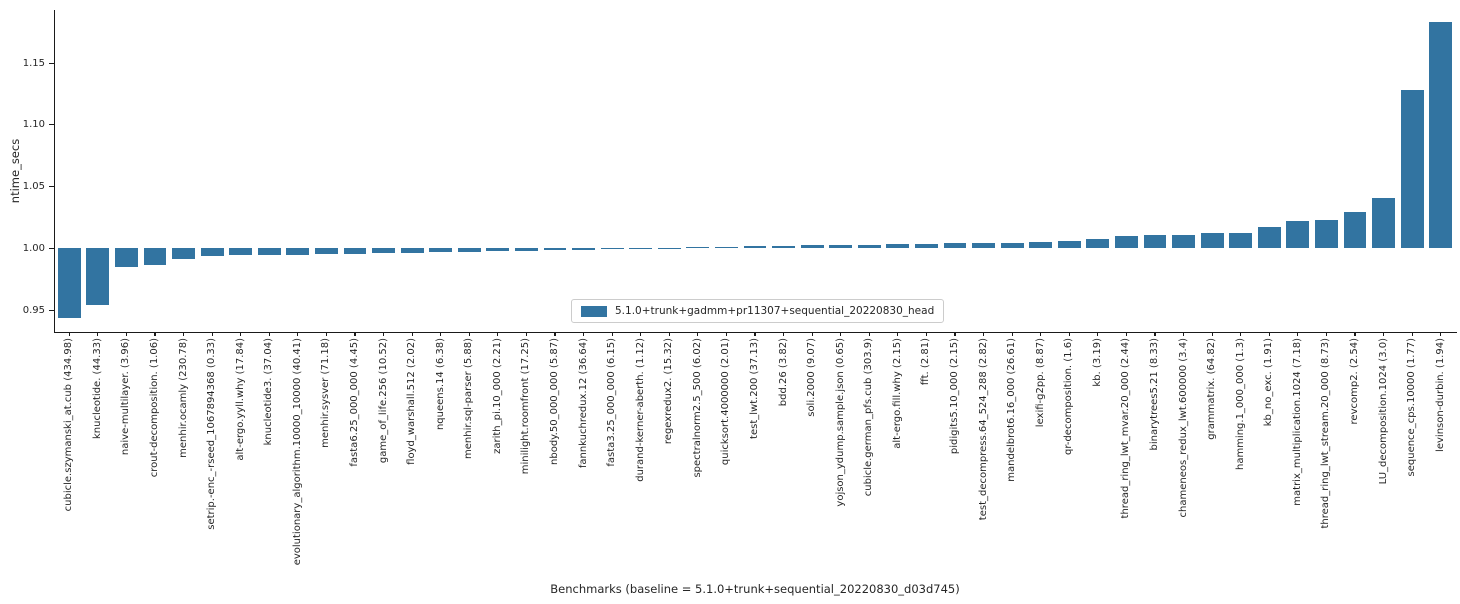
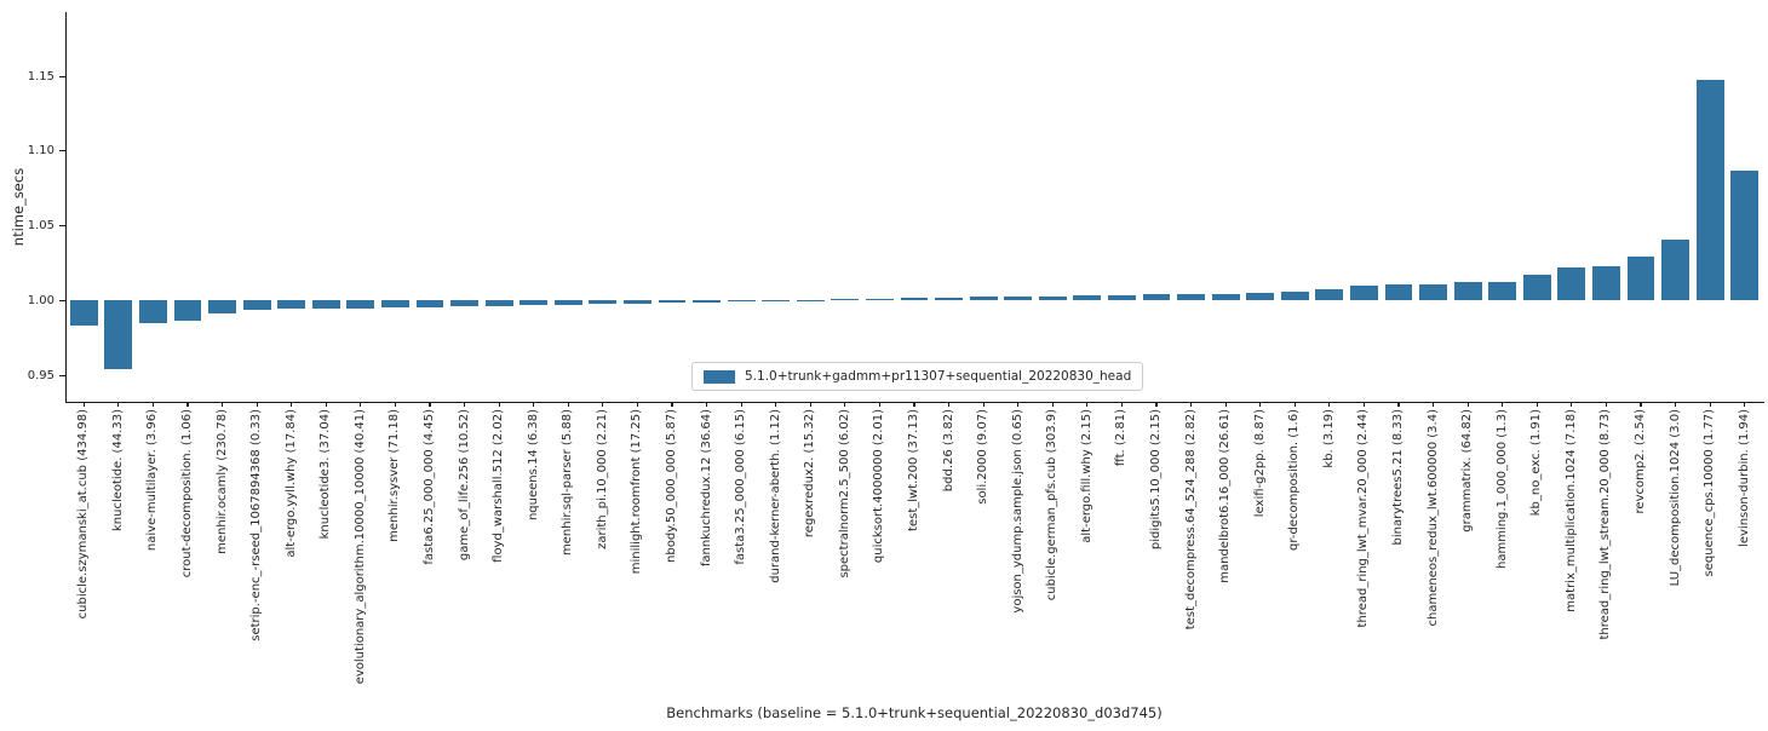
cubicle.szymanski_at.cub (434.98): 0.944 -> 0.983
sequence_cps.10000 (1.77): 1.129 -> 1.148
levinson-durbin. (1.94): 1.183 -> 1.087
